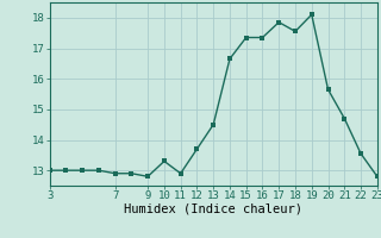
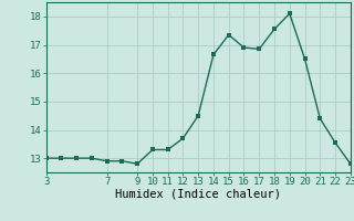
11: 12.90 -> 13.30
16: 17.35 -> 16.90
17: 17.85 -> 16.85
20: 15.65 -> 16.50
21: 14.70 -> 14.40
